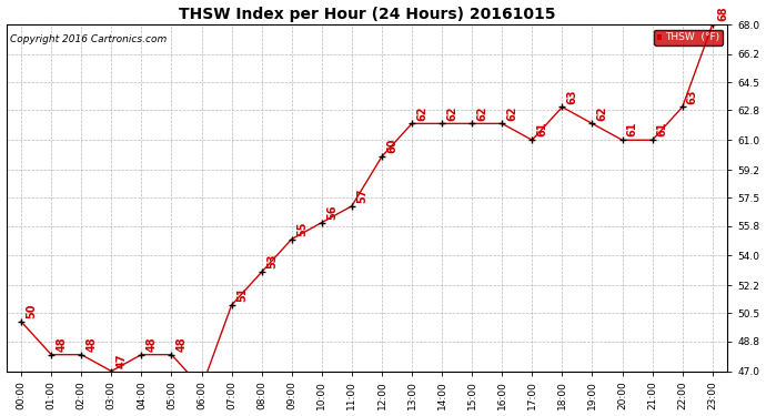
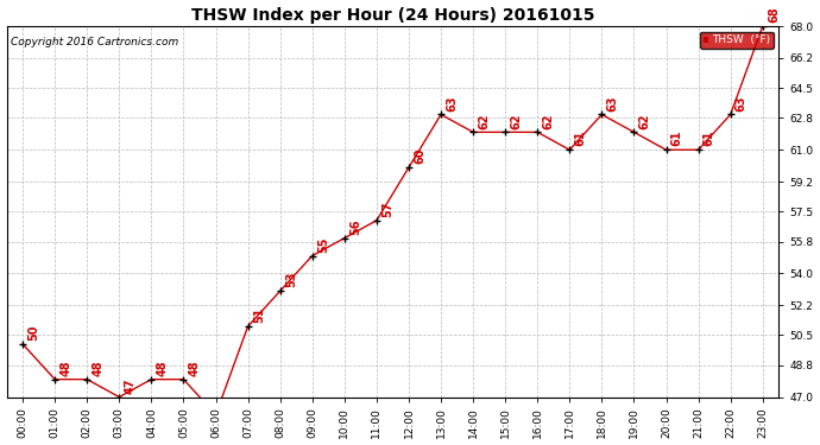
13:00: 62 -> 63
